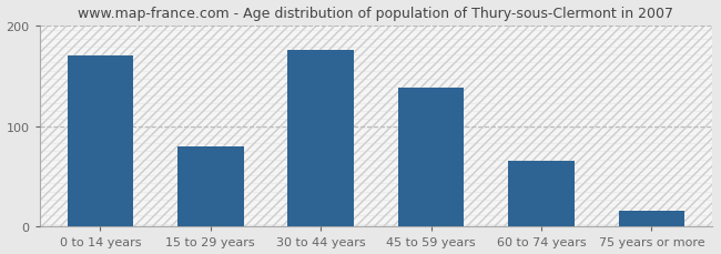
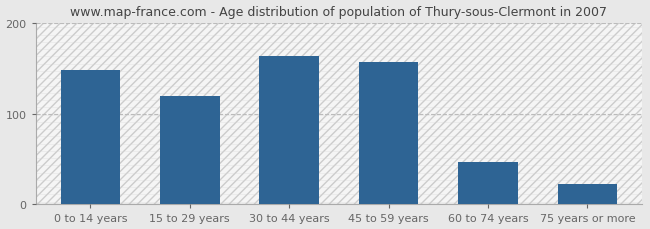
0 to 14 years: 170 -> 148
15 to 29 years: 80 -> 120
30 to 44 years: 176 -> 163
45 to 59 years: 138 -> 157
60 to 74 years: 66 -> 47
75 years or more: 16 -> 22
